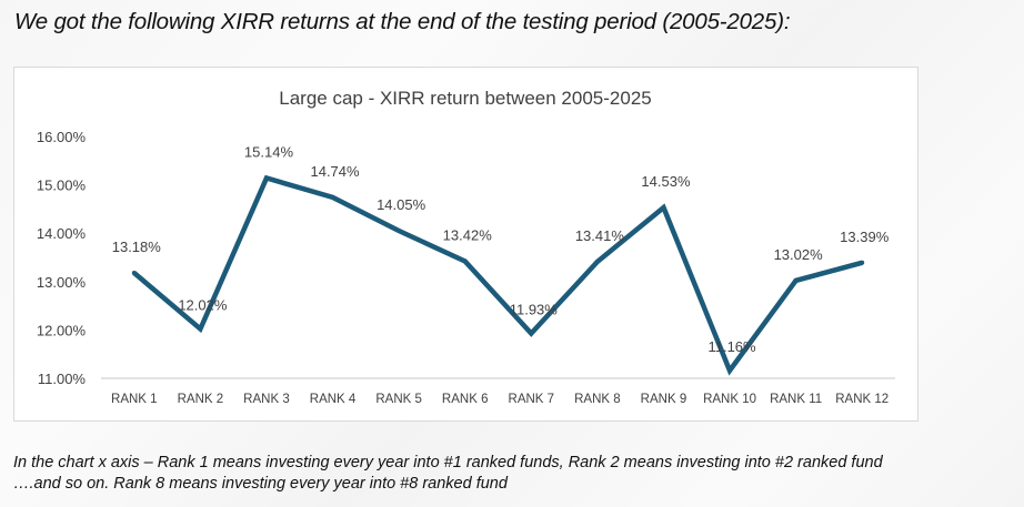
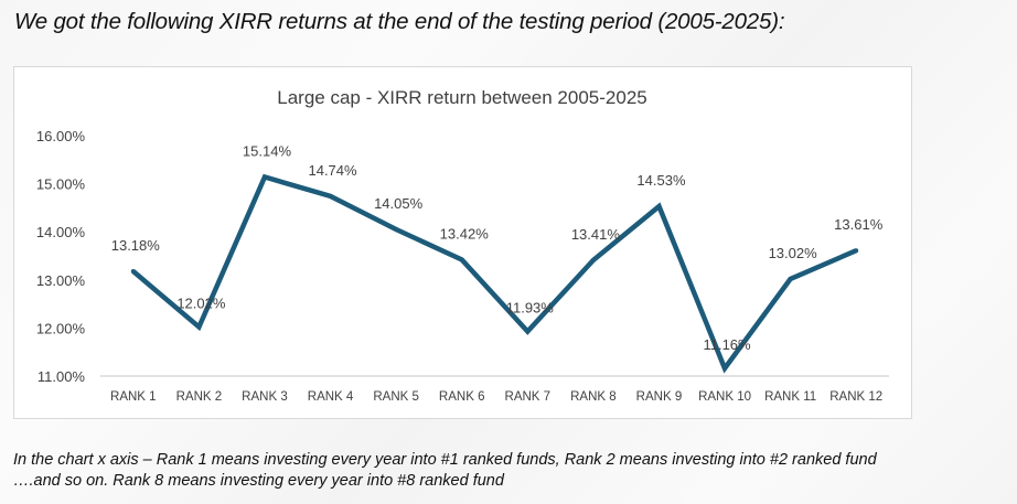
RANK 12: 13.39% -> 13.61%
